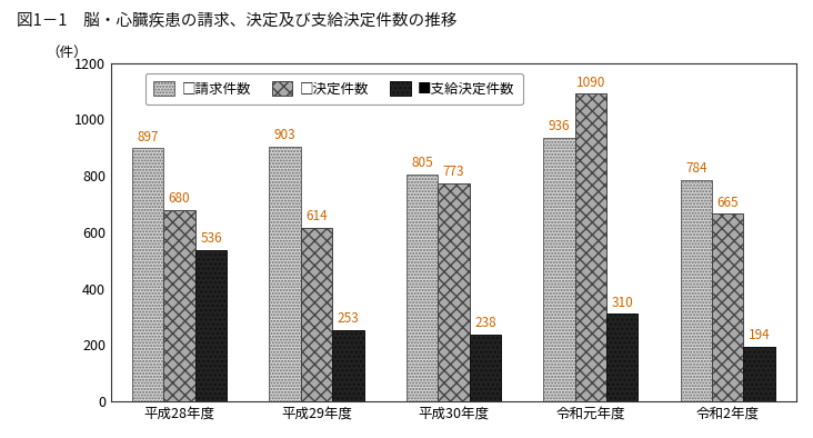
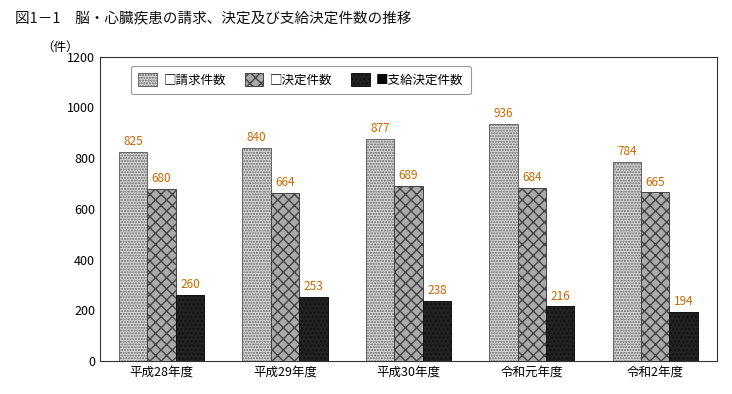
□請求件数/平成28年度: 897 -> 825
■支給決定件数/平成28年度: 536 -> 260
□請求件数/平成29年度: 903 -> 840
□決定件数/平成29年度: 614 -> 664
□請求件数/平成30年度: 805 -> 877
□決定件数/平成30年度: 773 -> 689
□決定件数/令和元年度: 1090 -> 684
■支給決定件数/令和元年度: 310 -> 216
